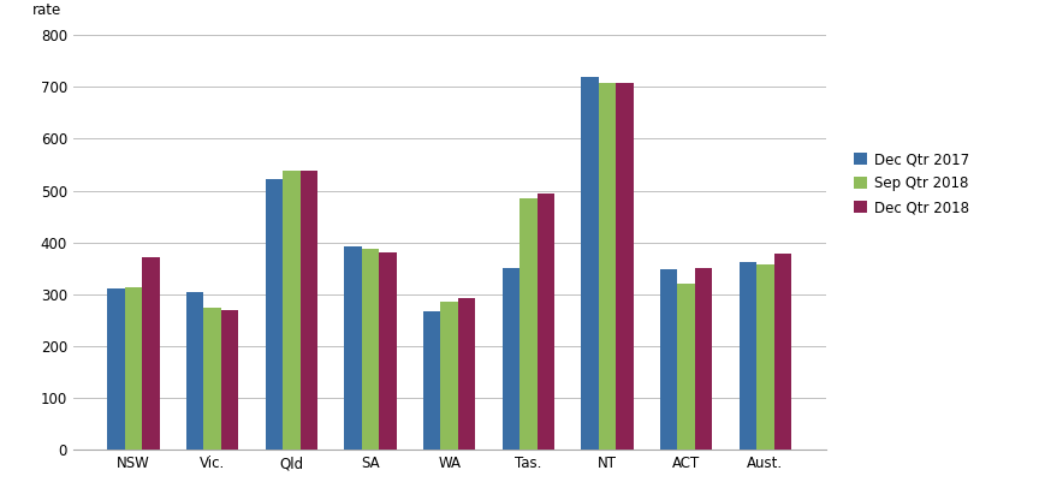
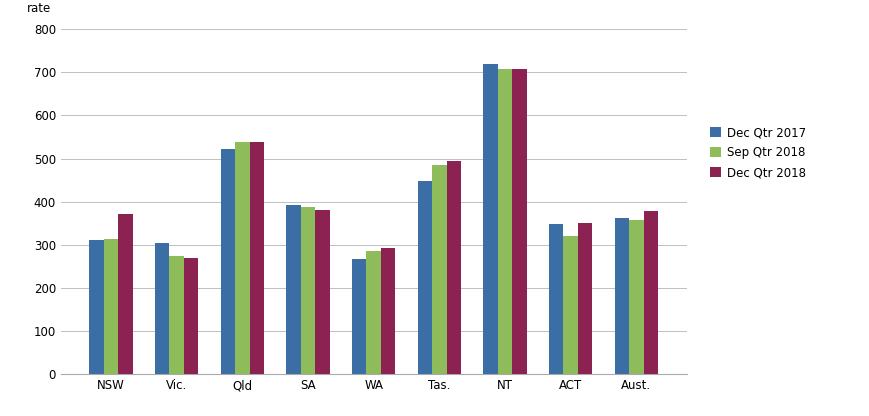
Dec Qtr 2017/Tas.: 350 -> 448
